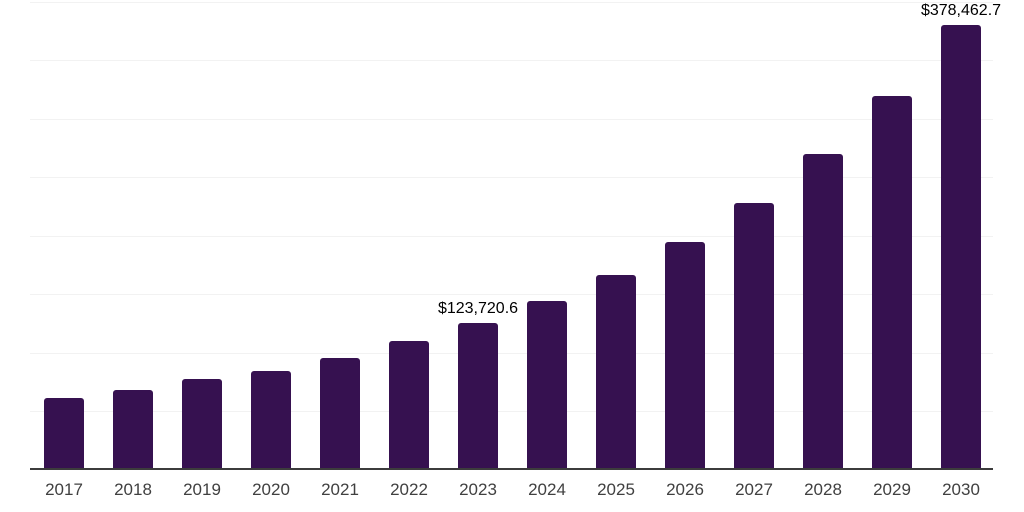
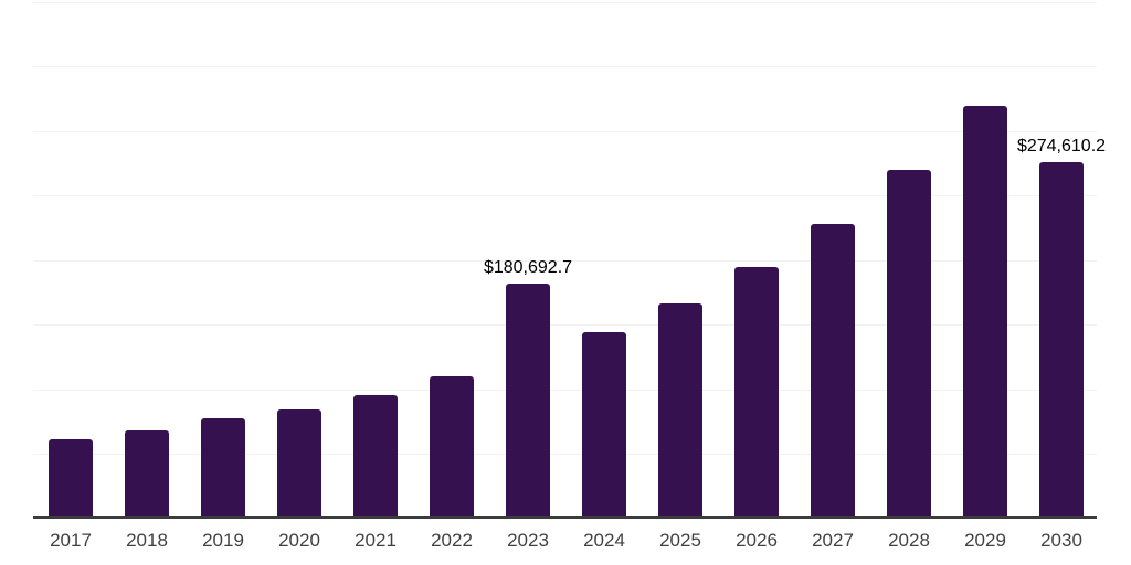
2023: $123,720.6 -> $180,692.7
2030: $378,462.7 -> $274,610.2
